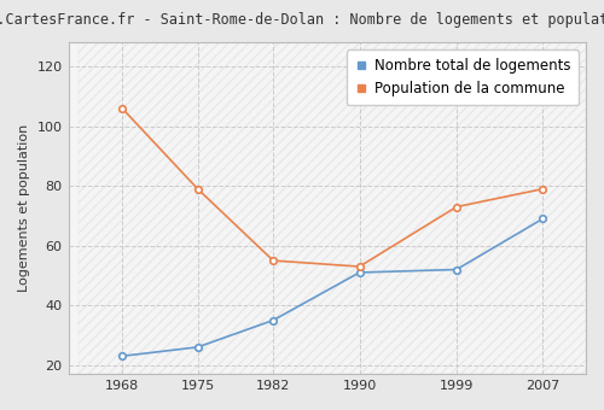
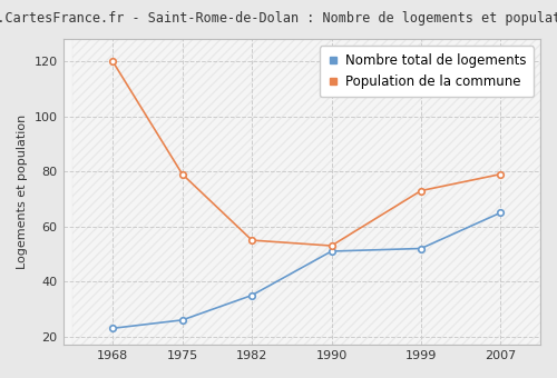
Population de la commune/1968: 106 -> 120
Nombre total de logements/2007: 69 -> 65
